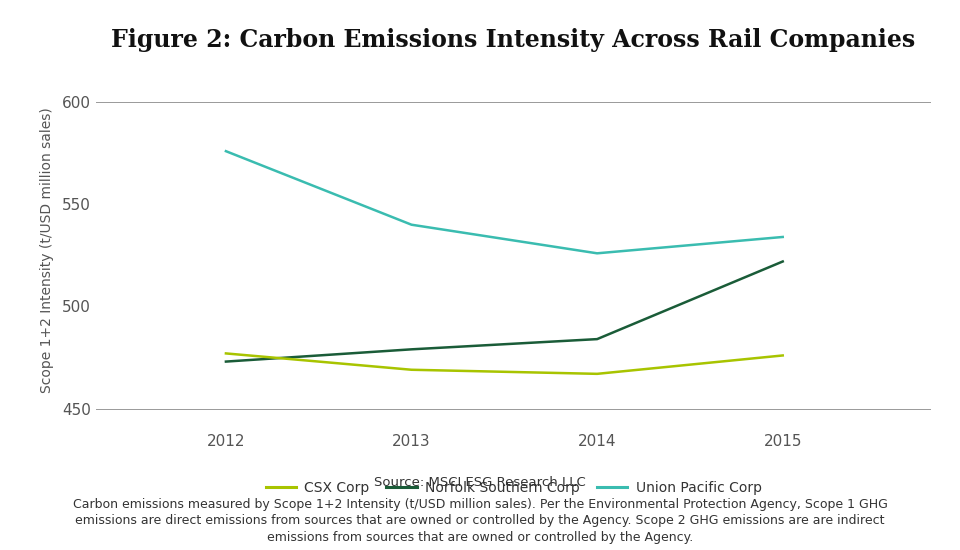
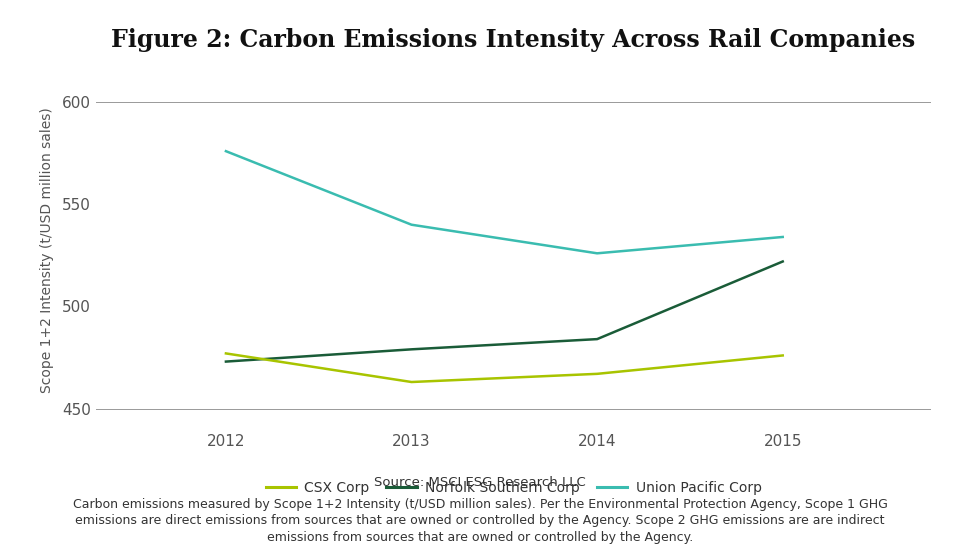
CSX Corp/2013: 469 -> 463
